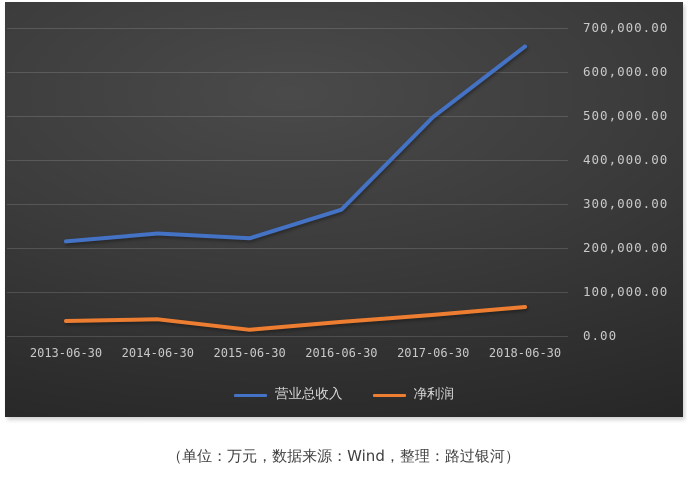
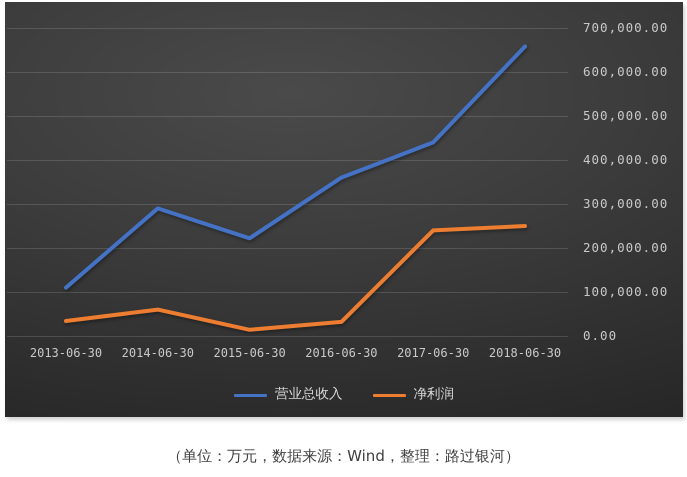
营业总收入/2013-06-30: 220000 -> 110000
营业总收入/2014-06-30: 230000 -> 290000
净利润/2014-06-30: 40000 -> 60000
营业总收入/2016-06-30: 290000 -> 360000
营业总收入/2017-06-30: 500000 -> 440000
净利润/2017-06-30: 50000 -> 240000
净利润/2018-06-30: 70000 -> 250000
